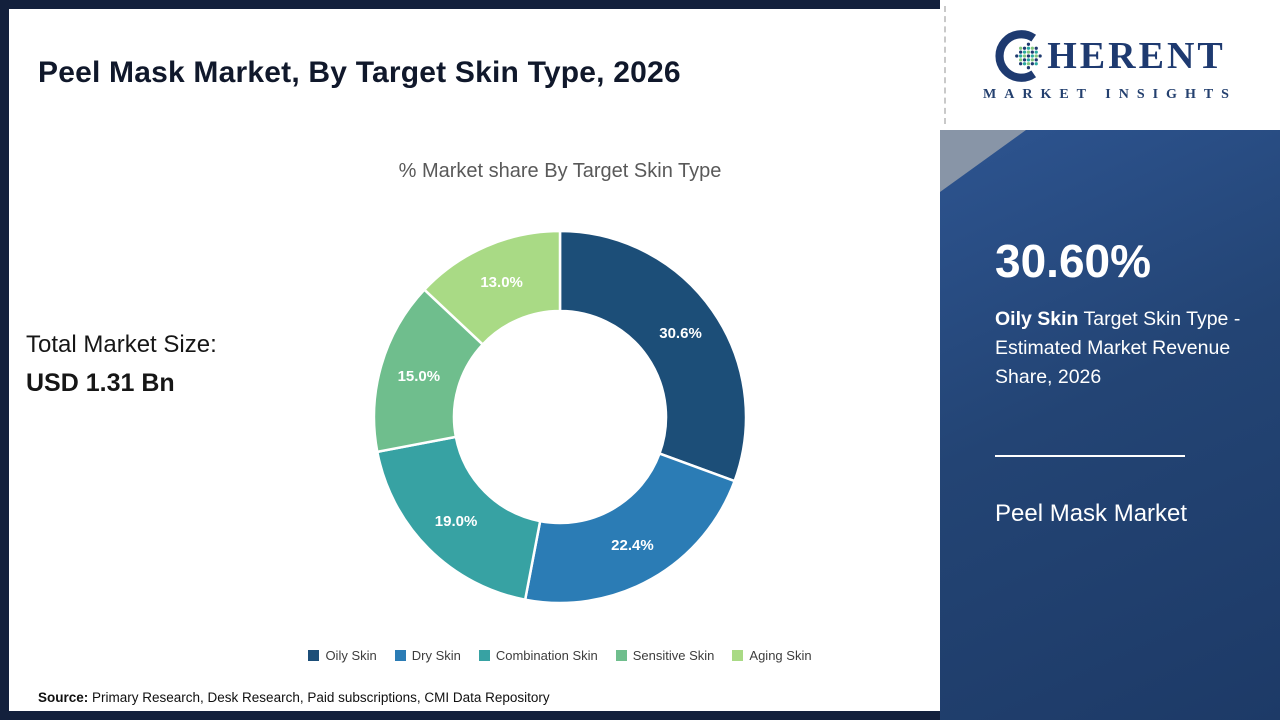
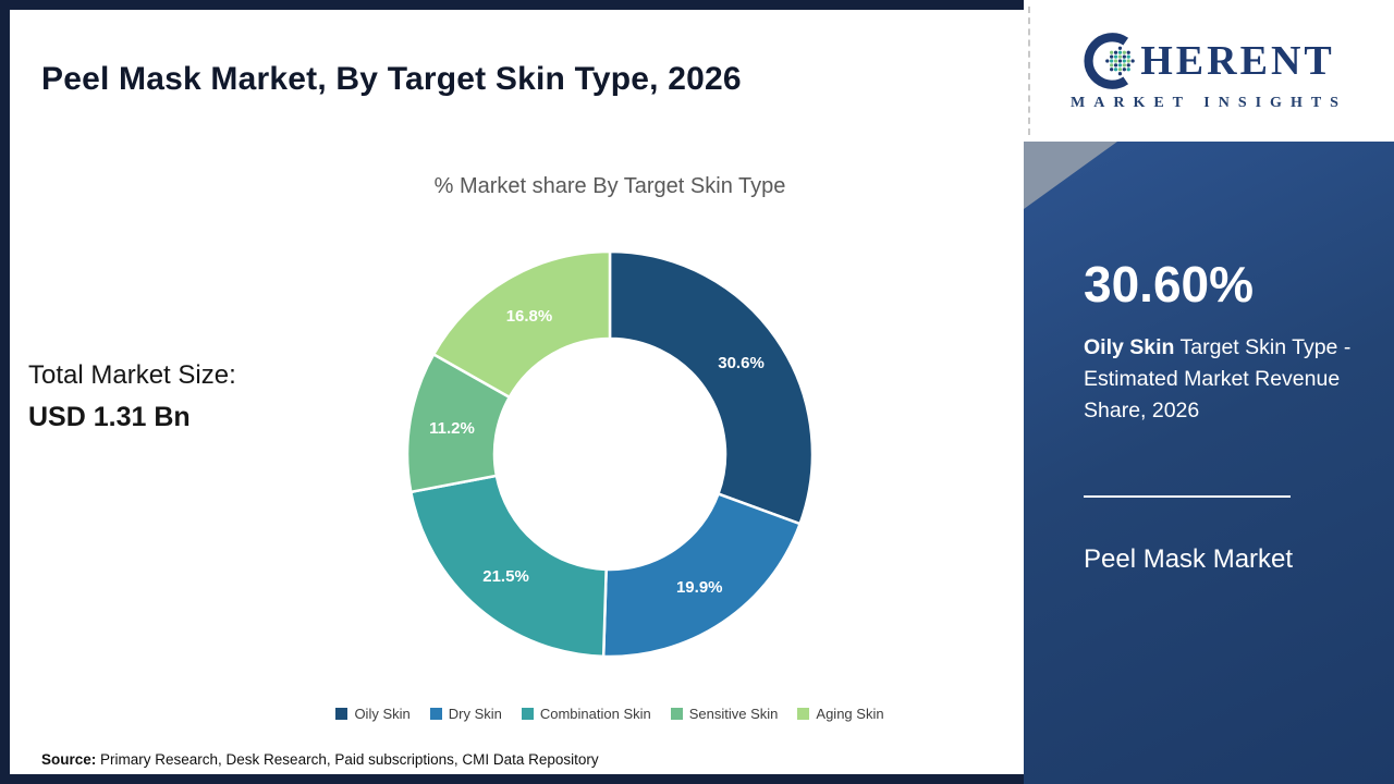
Dry Skin: 22.4% -> 19.9%
Combination Skin: 19.0% -> 21.5%
Sensitive Skin: 15.0% -> 11.2%
Aging Skin: 13.0% -> 16.8%
